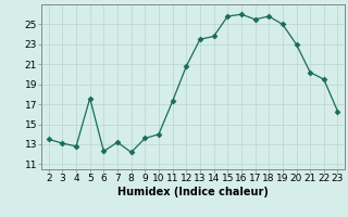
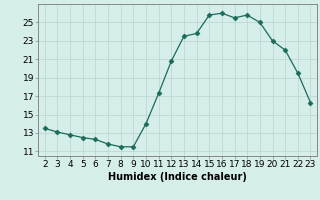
5: 17.6 -> 12.5
7: 13.2 -> 11.8
8: 12.2 -> 11.5
9: 13.6 -> 11.5
21: 20.2 -> 22.0
